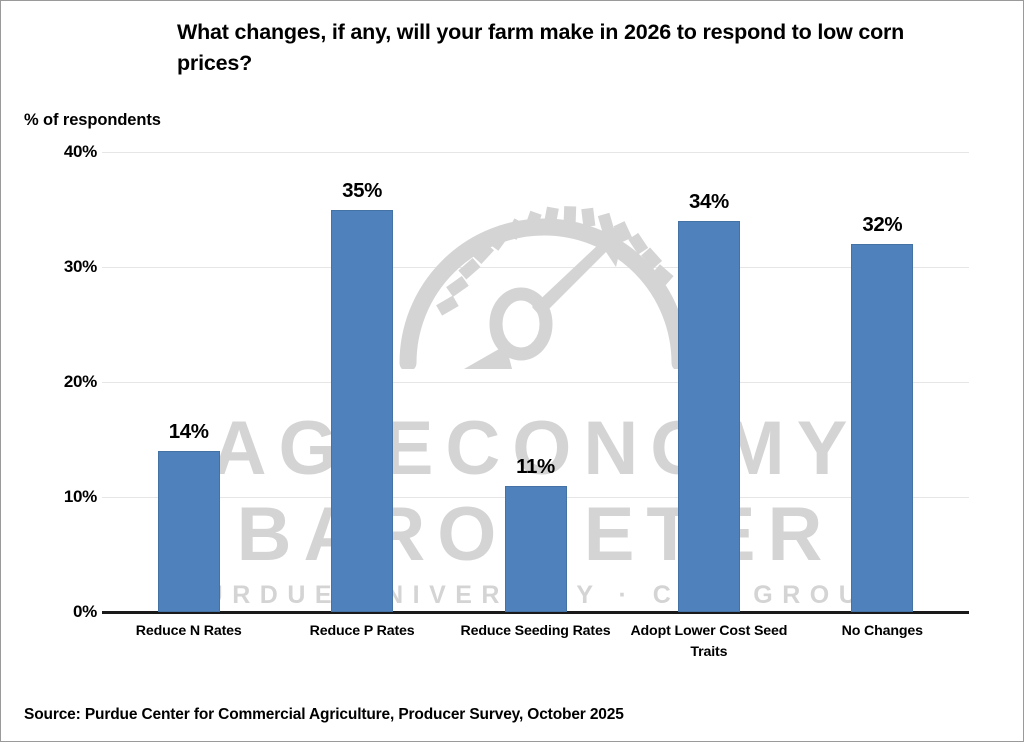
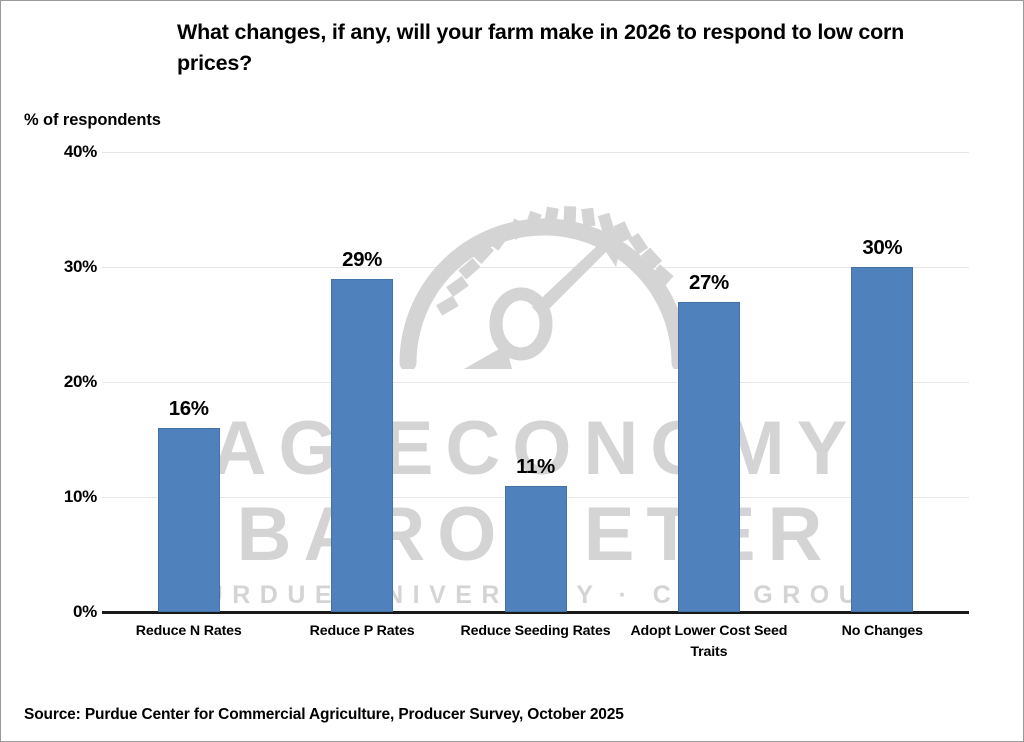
Reduce N Rates: 14% -> 16%
Reduce P Rates: 35% -> 29%
Adopt Lower Cost Seed Traits: 34% -> 27%
No Changes: 32% -> 30%
